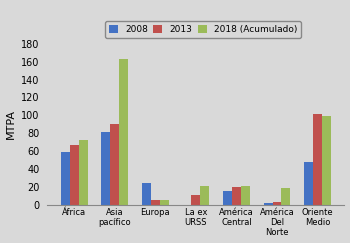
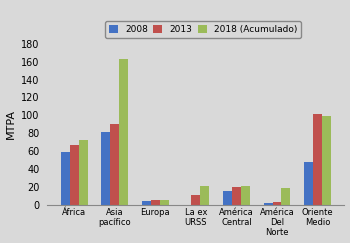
2008/Europa: 24 -> 4
